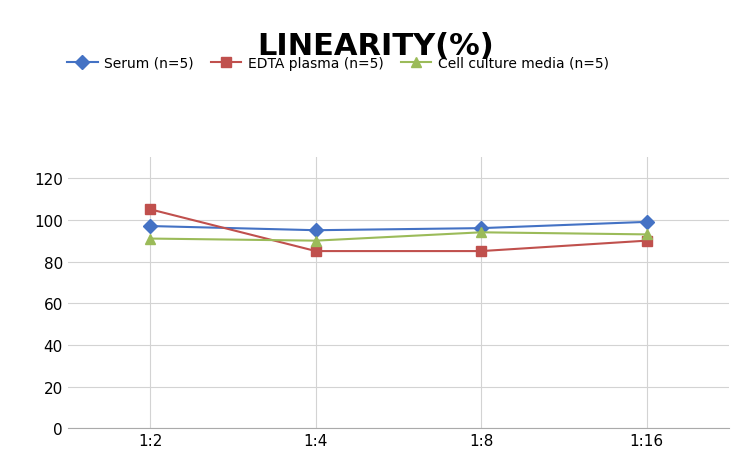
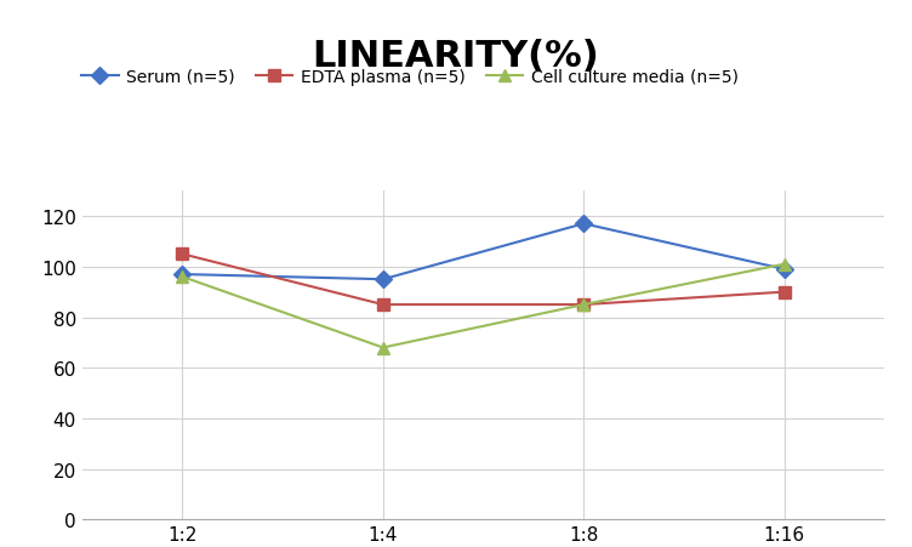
Cell culture media (n=5)/1:2: 91 -> 96
Cell culture media (n=5)/1:4: 90 -> 68
Serum (n=5)/1:8: 96 -> 117
Cell culture media (n=5)/1:8: 94 -> 85
Cell culture media (n=5)/1:16: 93 -> 101
